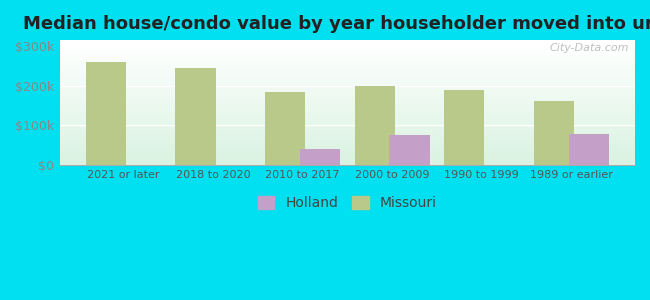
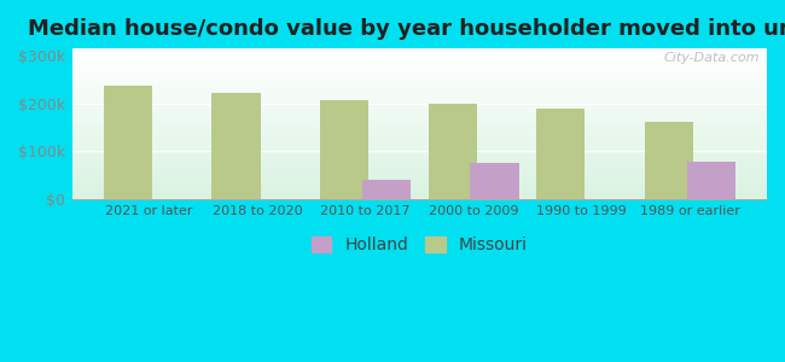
Missouri/2021 or later: $260k -> $238k
Missouri/2018 to 2020: $245k -> $222k
Missouri/2010 to 2017: $185k -> $207k
